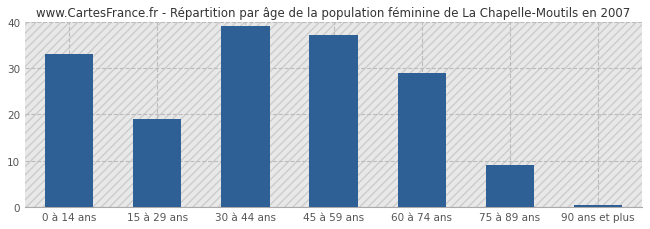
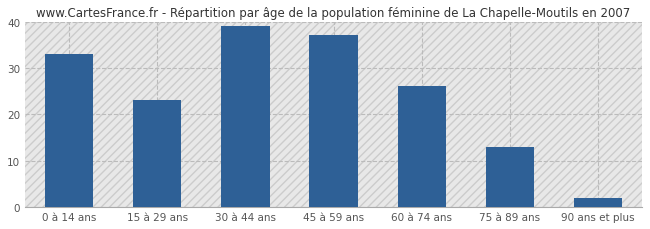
15 à 29 ans: 19.0 -> 23.0
60 à 74 ans: 29.0 -> 26.0
75 à 89 ans: 9.0 -> 13.0
90 ans et plus: 0.5 -> 2.0
